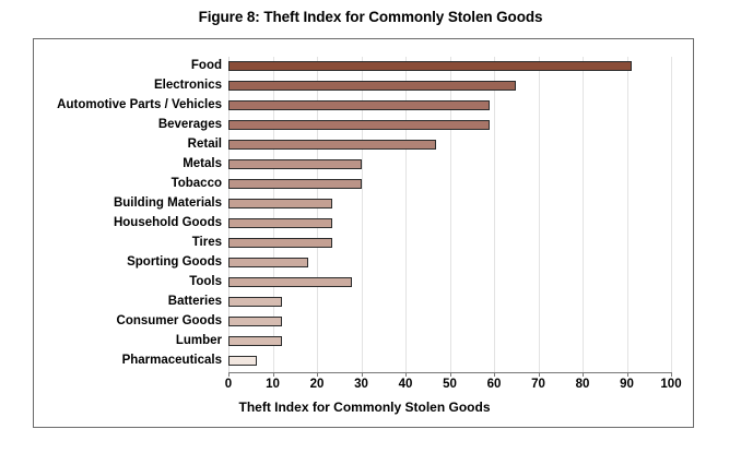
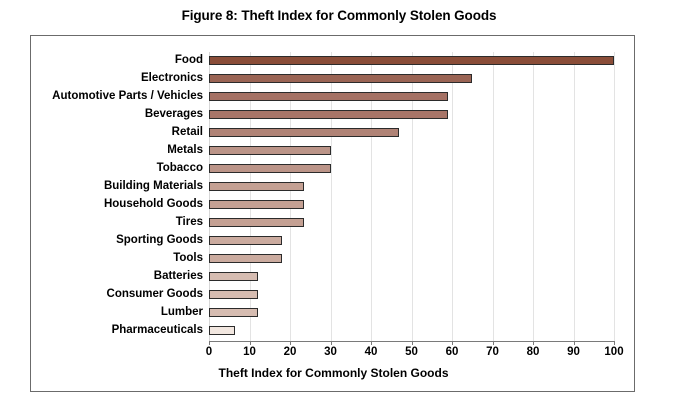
Food: 91 -> 100
Tools: 28 -> 18
